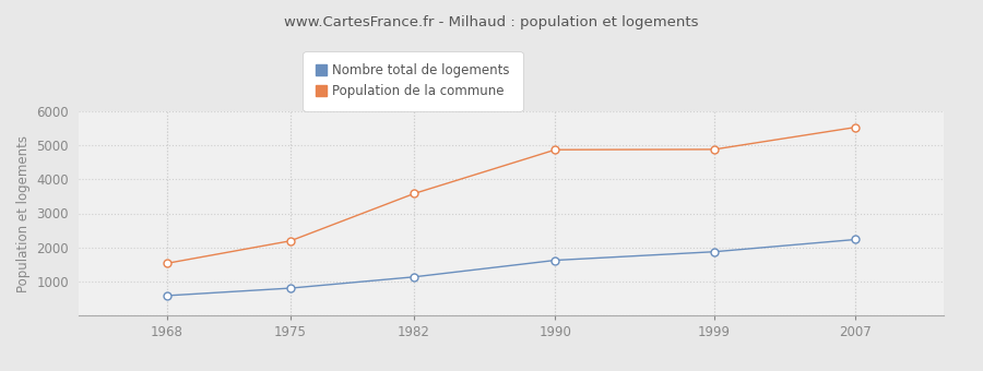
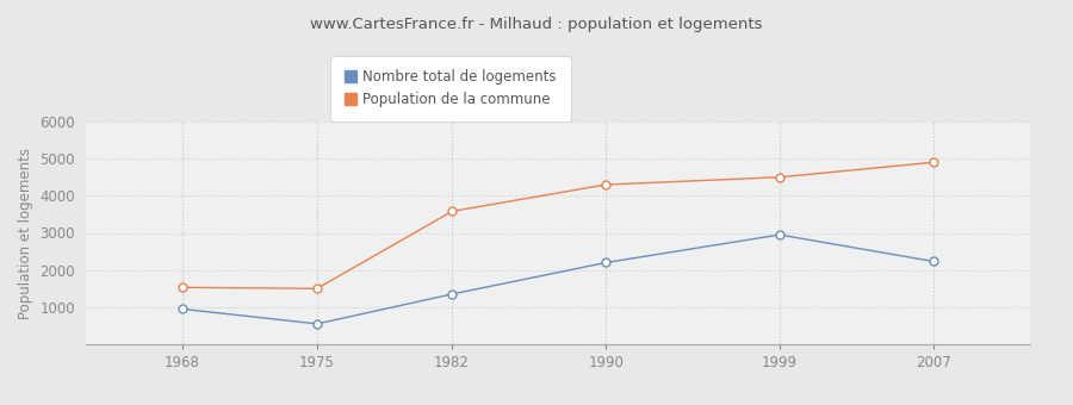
Nombre total de logements/1968: 580 -> 950
Nombre total de logements/1975: 800 -> 550
Population de la commune/1975: 2190 -> 1500
Nombre total de logements/1982: 1130 -> 1350
Nombre total de logements/1990: 1620 -> 2200
Population de la commune/1990: 4870 -> 4300
Nombre total de logements/1999: 1870 -> 2950
Population de la commune/1999: 4880 -> 4500
Population de la commune/2007: 5530 -> 4900
